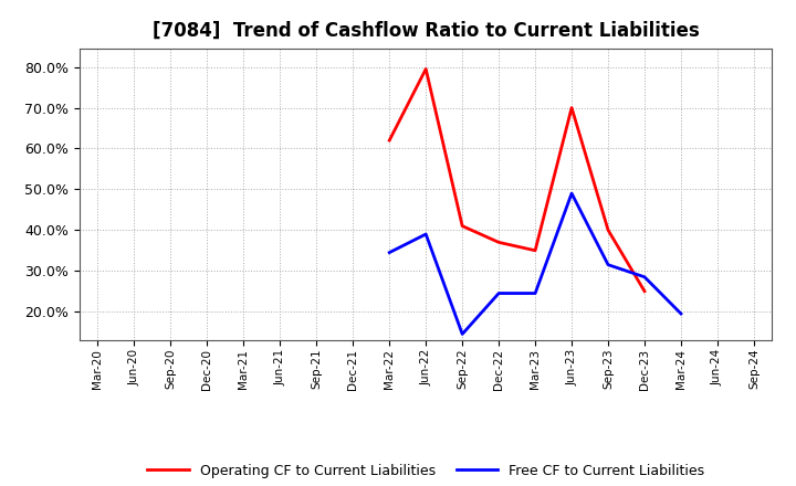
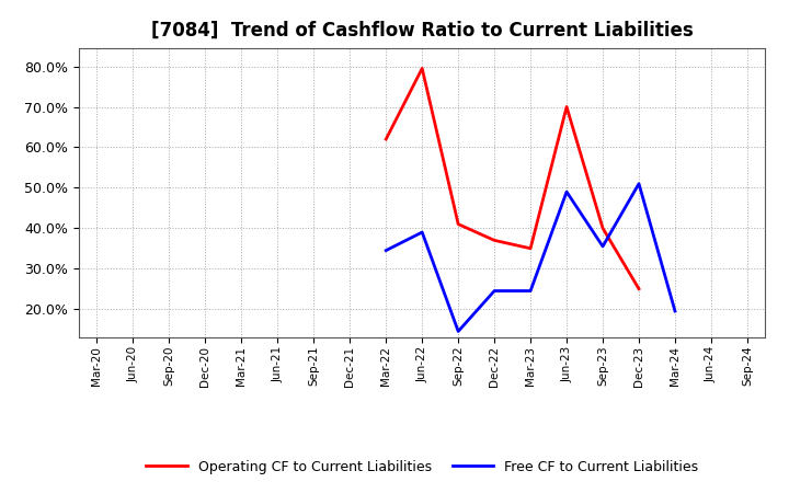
Free CF to Current Liabilities/Sep-23: 31.5% -> 35.5%
Free CF to Current Liabilities/Dec-23: 28.5% -> 51.0%
